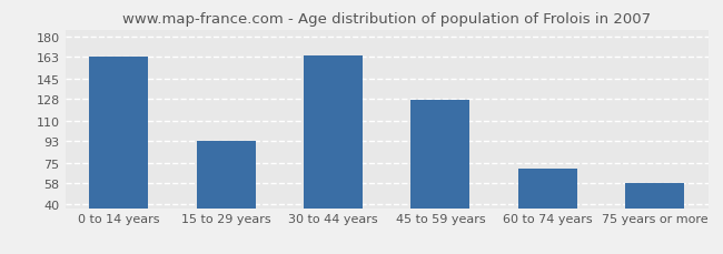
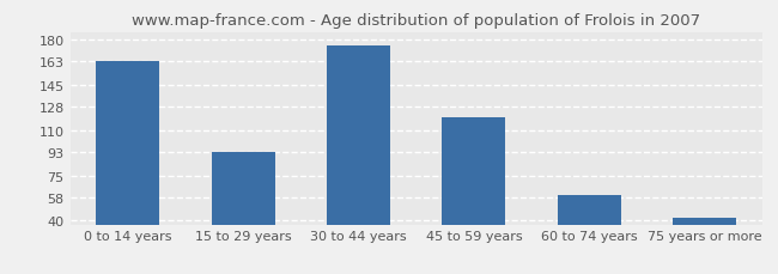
30 to 44 years: 164 -> 175
45 to 59 years: 127 -> 120
60 to 74 years: 70 -> 60
75 years or more: 58 -> 42
